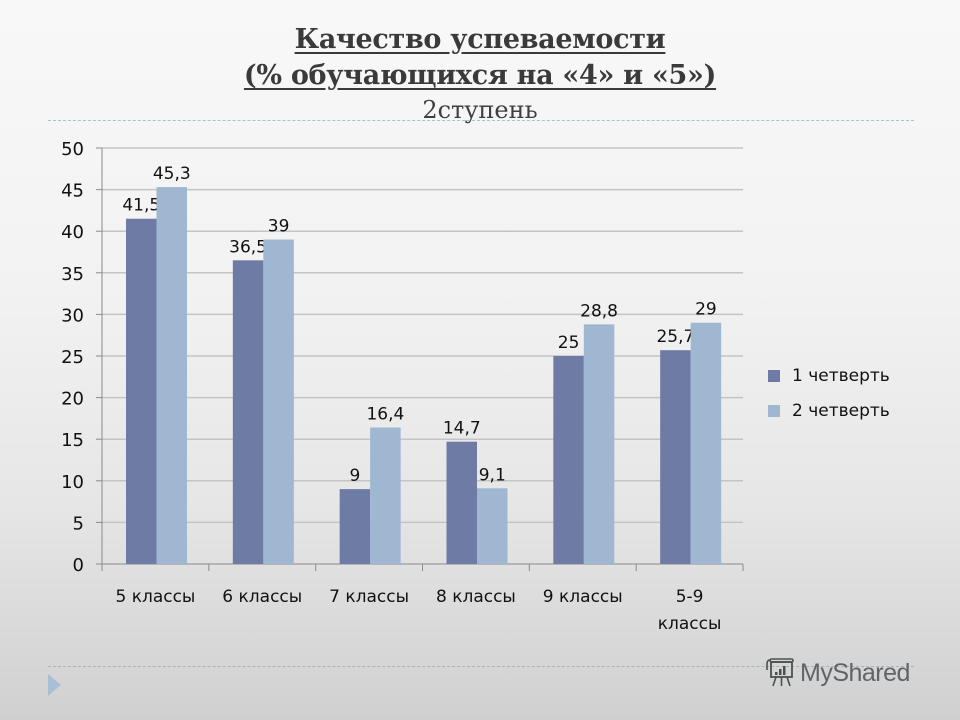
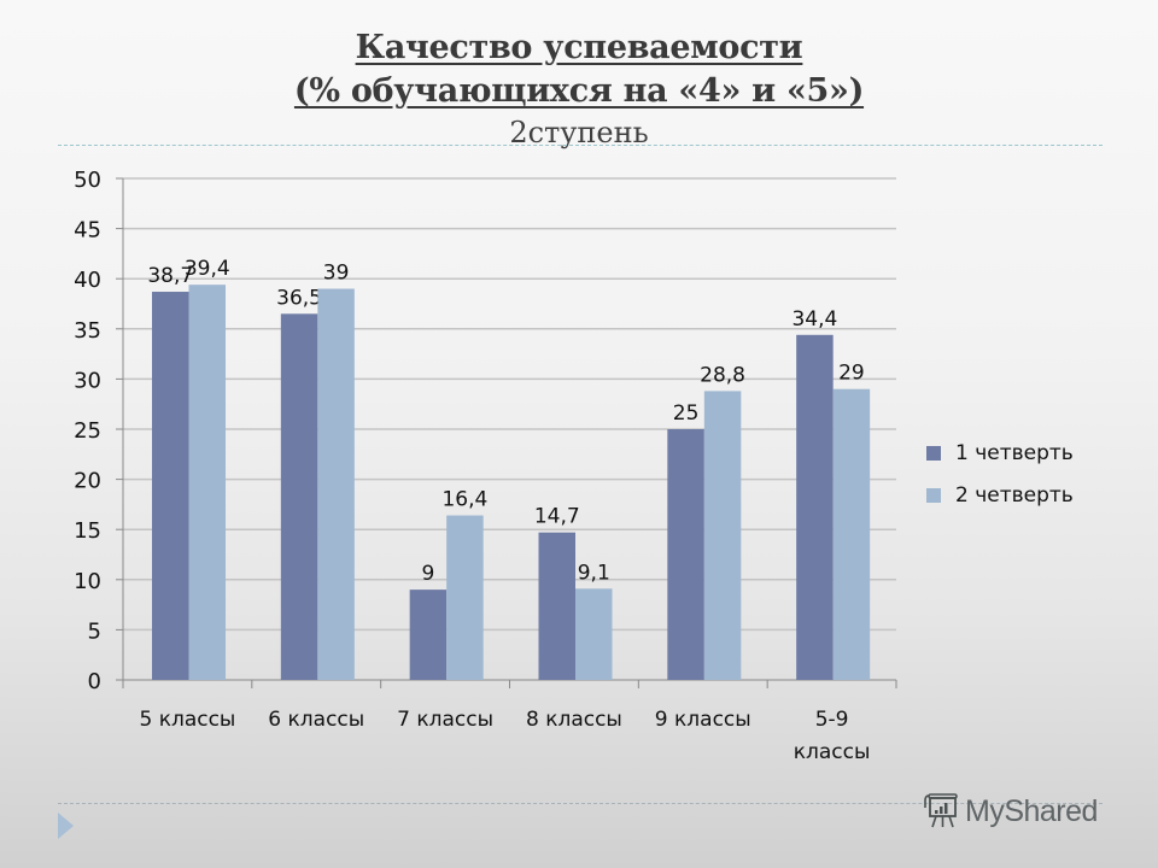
1 четверть/5 классы: 41,5 -> 38,7
2 четверть/5 классы: 45,3 -> 39,4
1 четверть/5-9 классы: 25,7 -> 34,4
